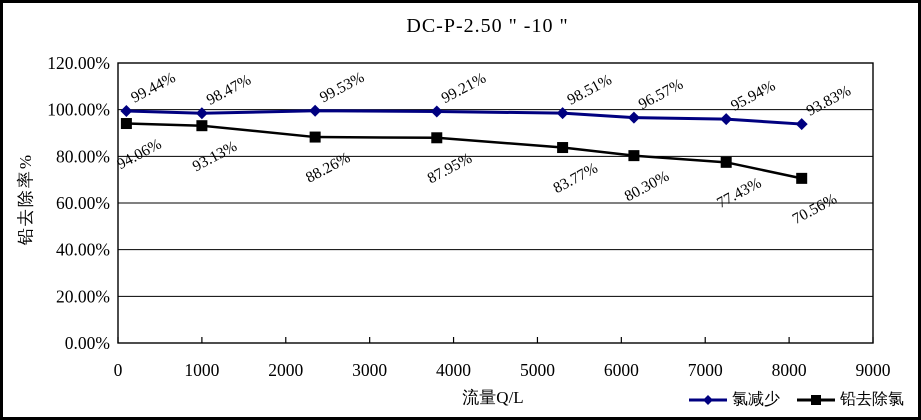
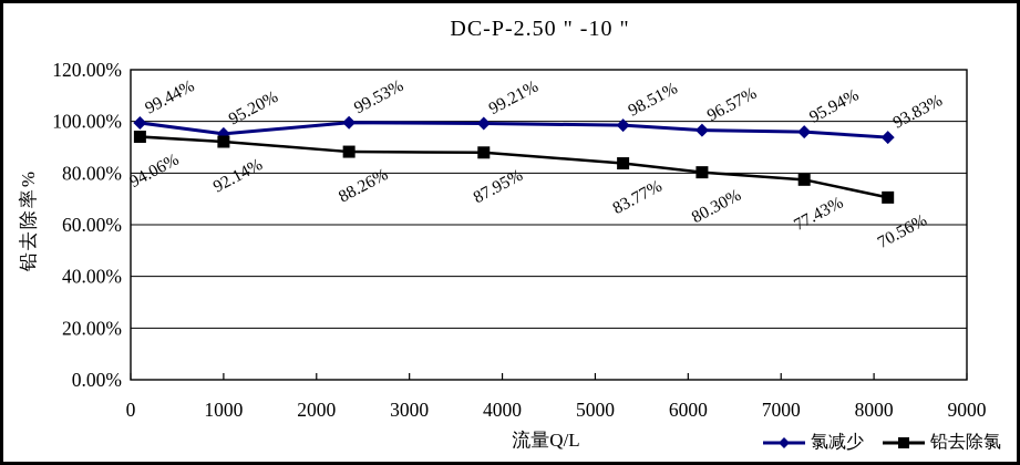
氯减少/1000: 98.47% -> 95.20%
铅去除氯/1000: 93.13% -> 92.14%
